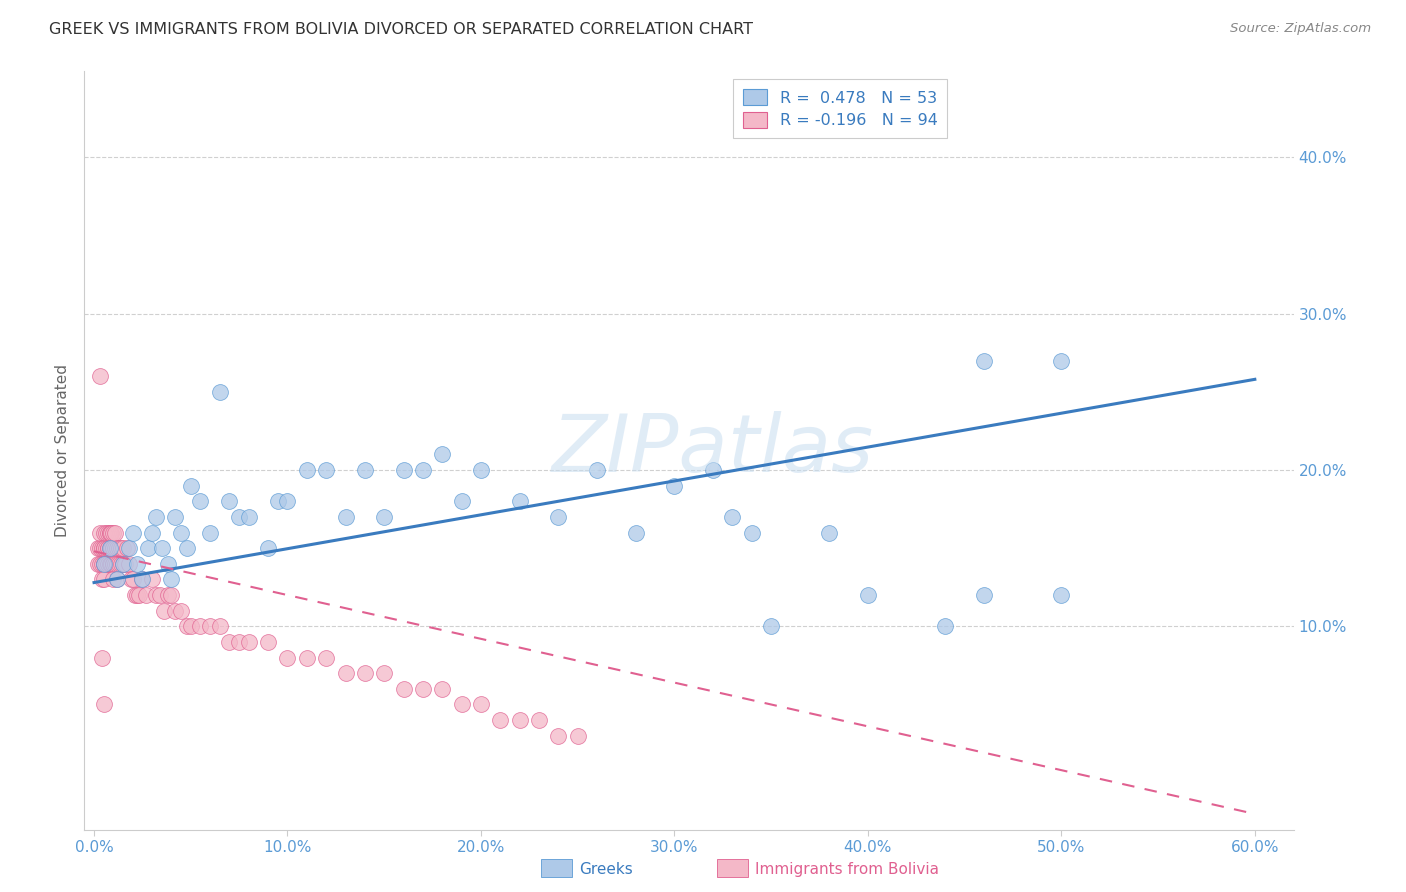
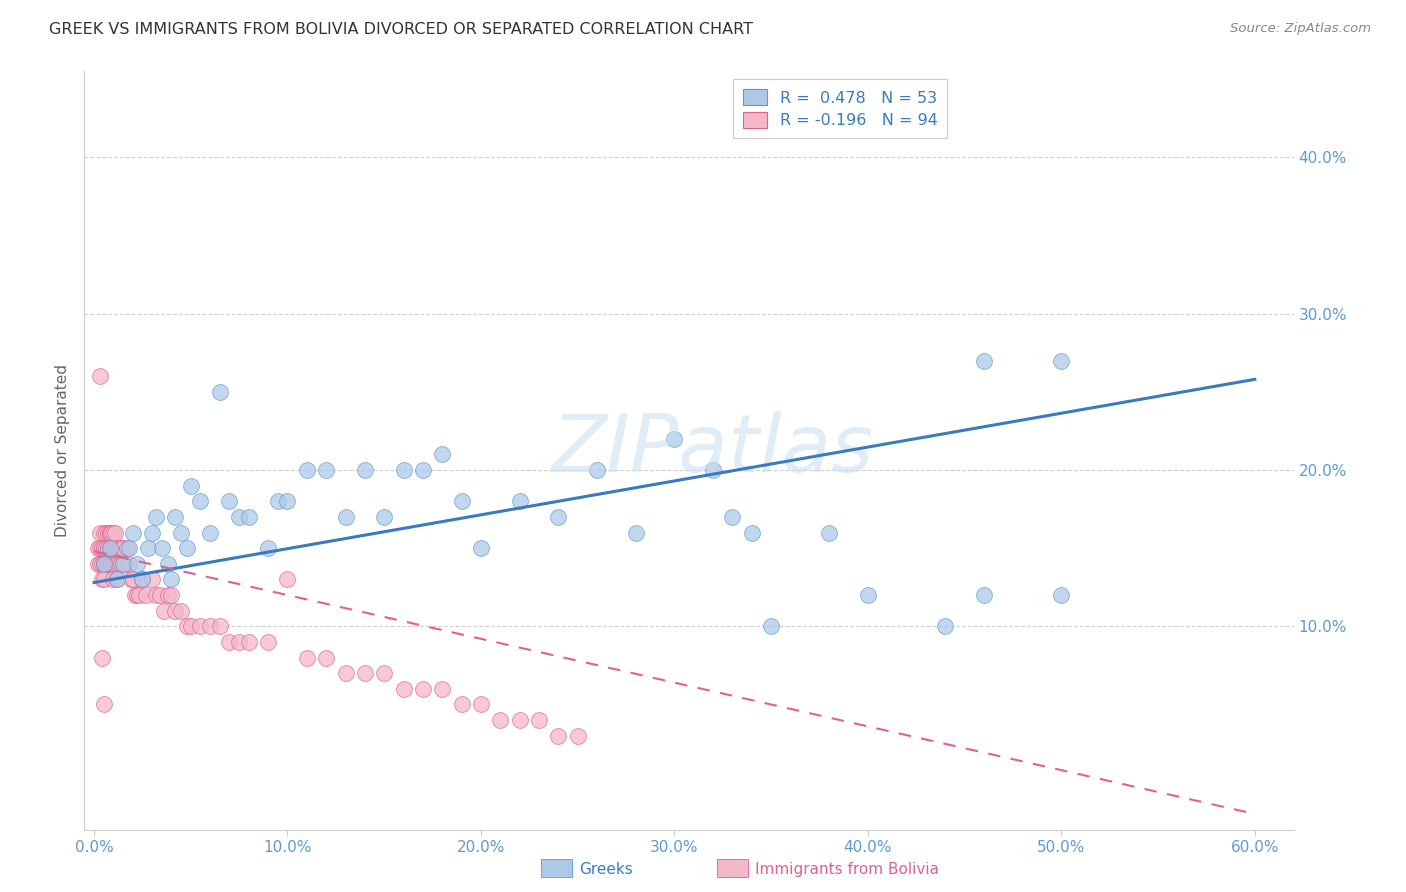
R = -0.196 N = 94/10.0%: 8% -> 13%
R = 0.478 N = 53/20.0%: 20% -> 15%
R = 0.478 N = 53/30.0%: 19% -> 22%
